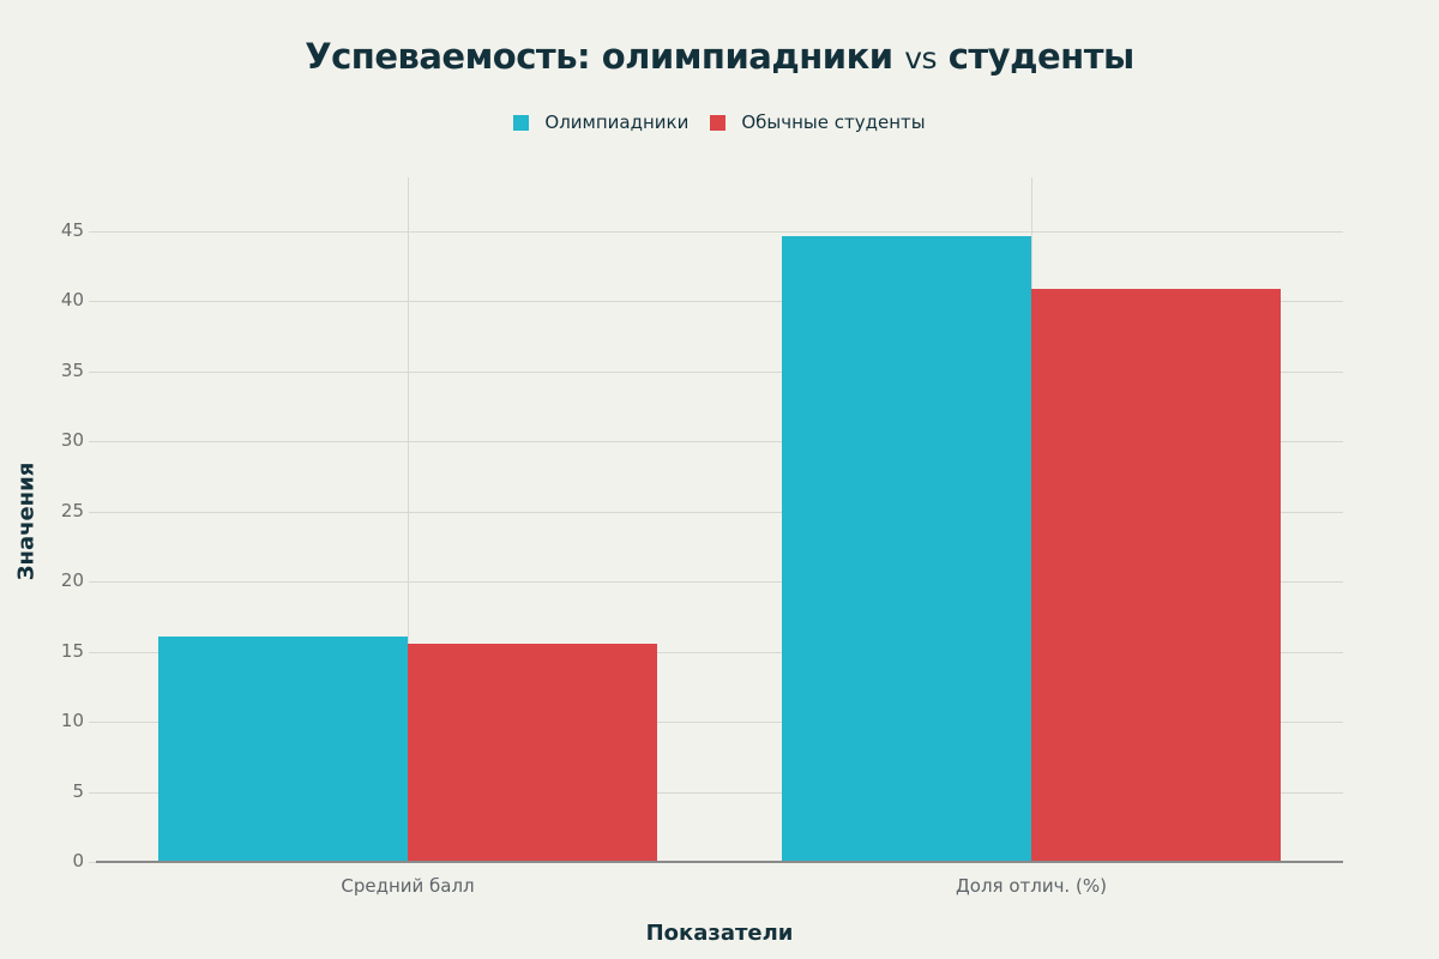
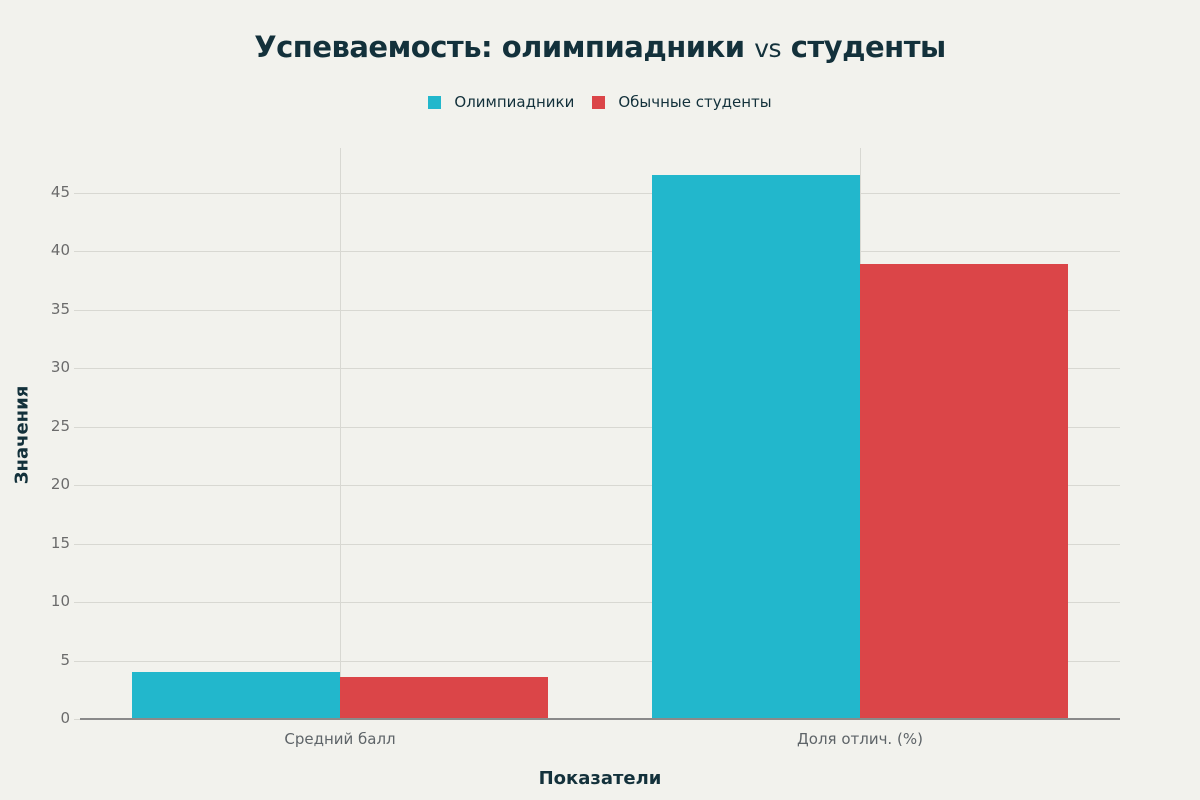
Олимпиадники/Средний балл: 16.1 -> 4.0
Обычные студенты/Средний балл: 15.6 -> 3.6
Олимпиадники/Доля отлич. (%): 44.7 -> 46.5
Обычные студенты/Доля отлич. (%): 40.9 -> 38.9
